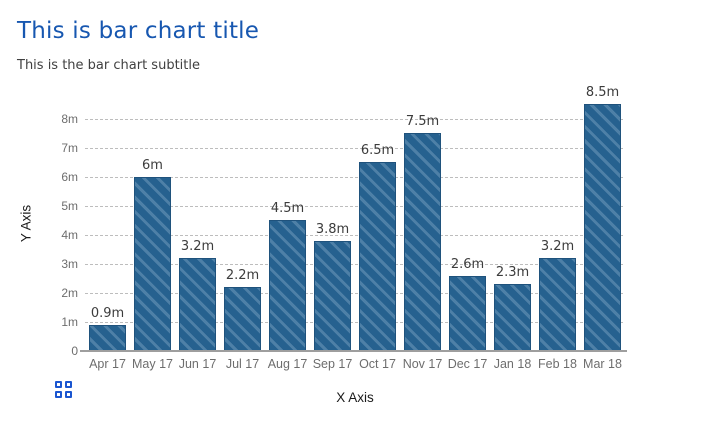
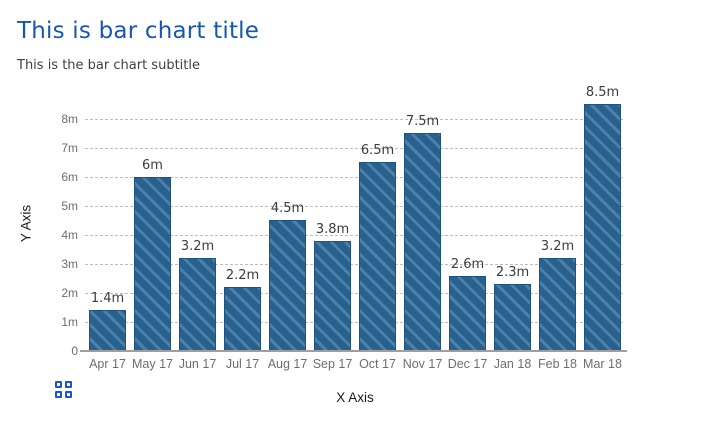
Apr 17: 0.9m -> 1.4m
